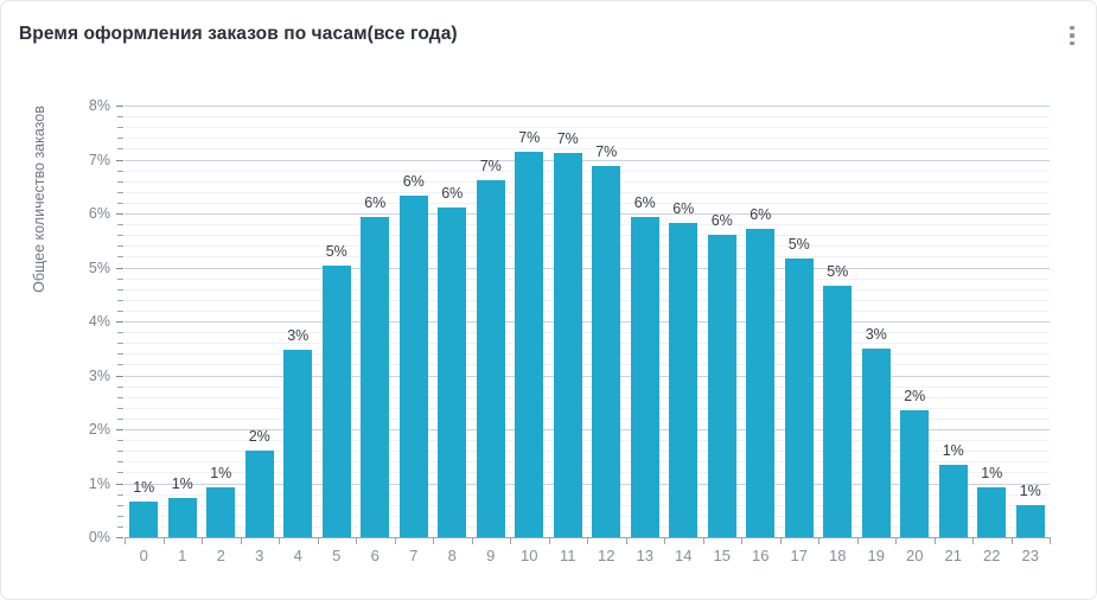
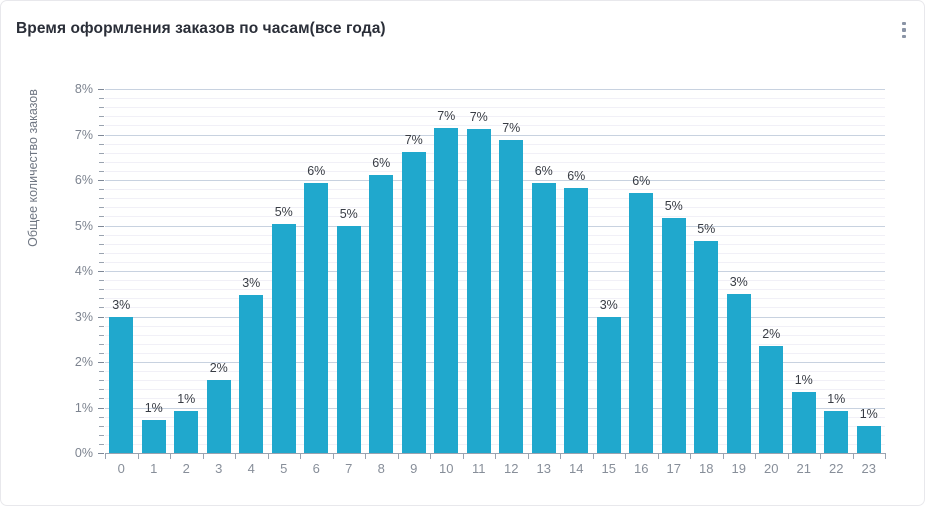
0: 1% -> 3%
7: 6% -> 5%
15: 6% -> 3%
